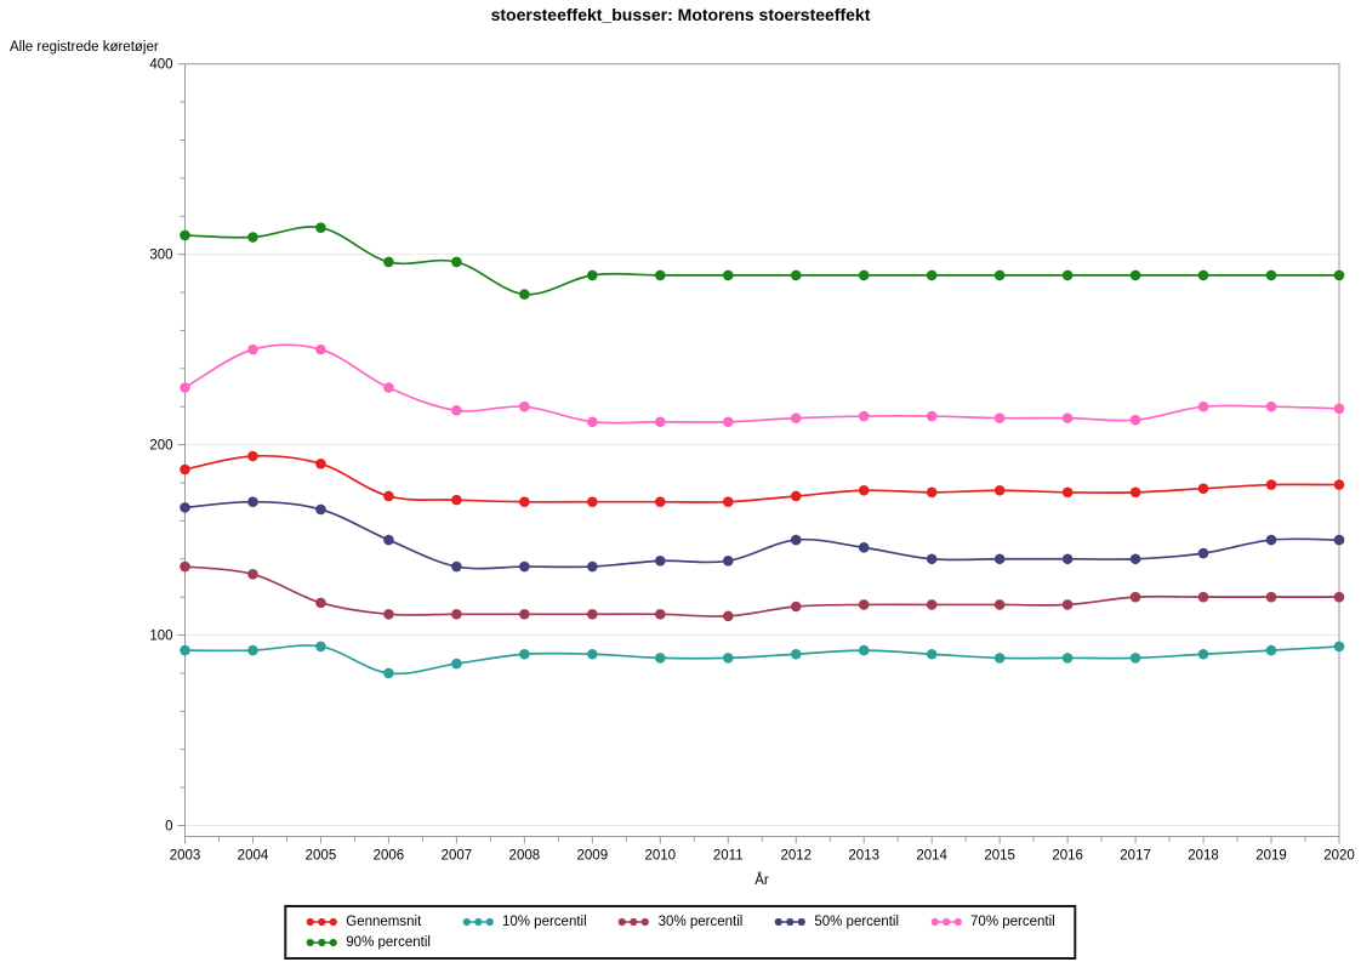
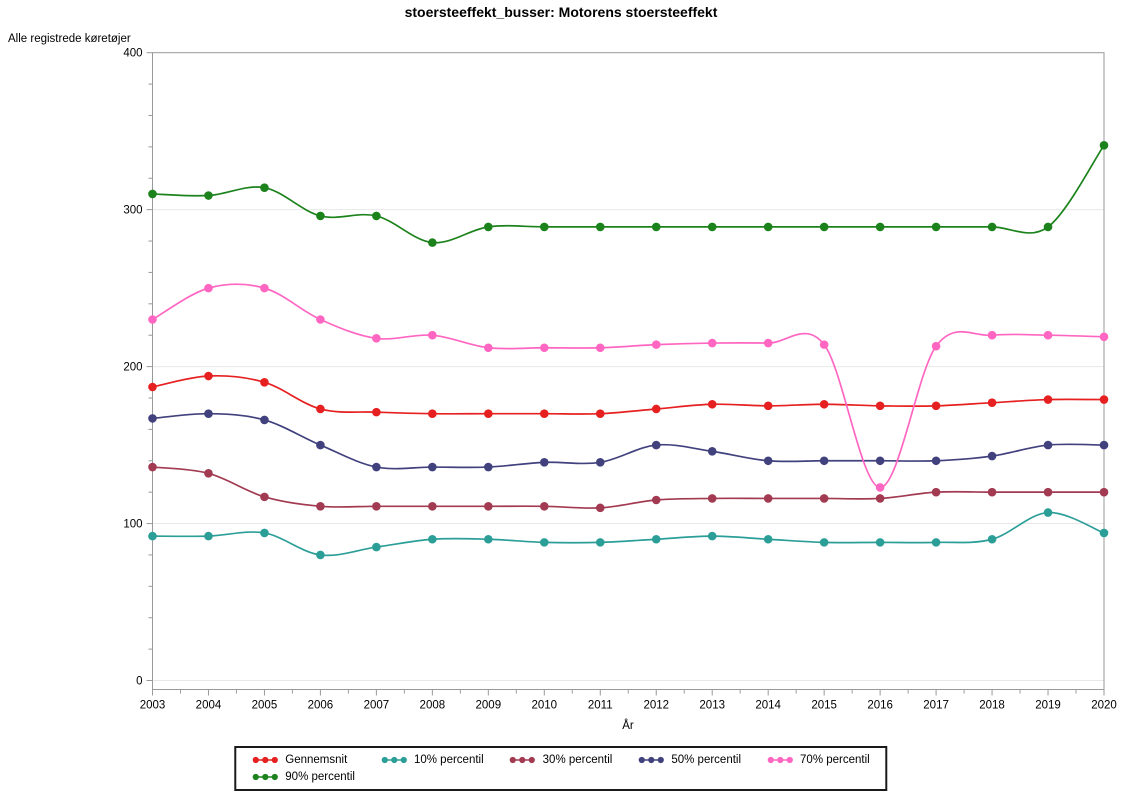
70% percentil/2016: 214 -> 123
10% percentil/2019: 92 -> 107
90% percentil/2020: 289 -> 341
